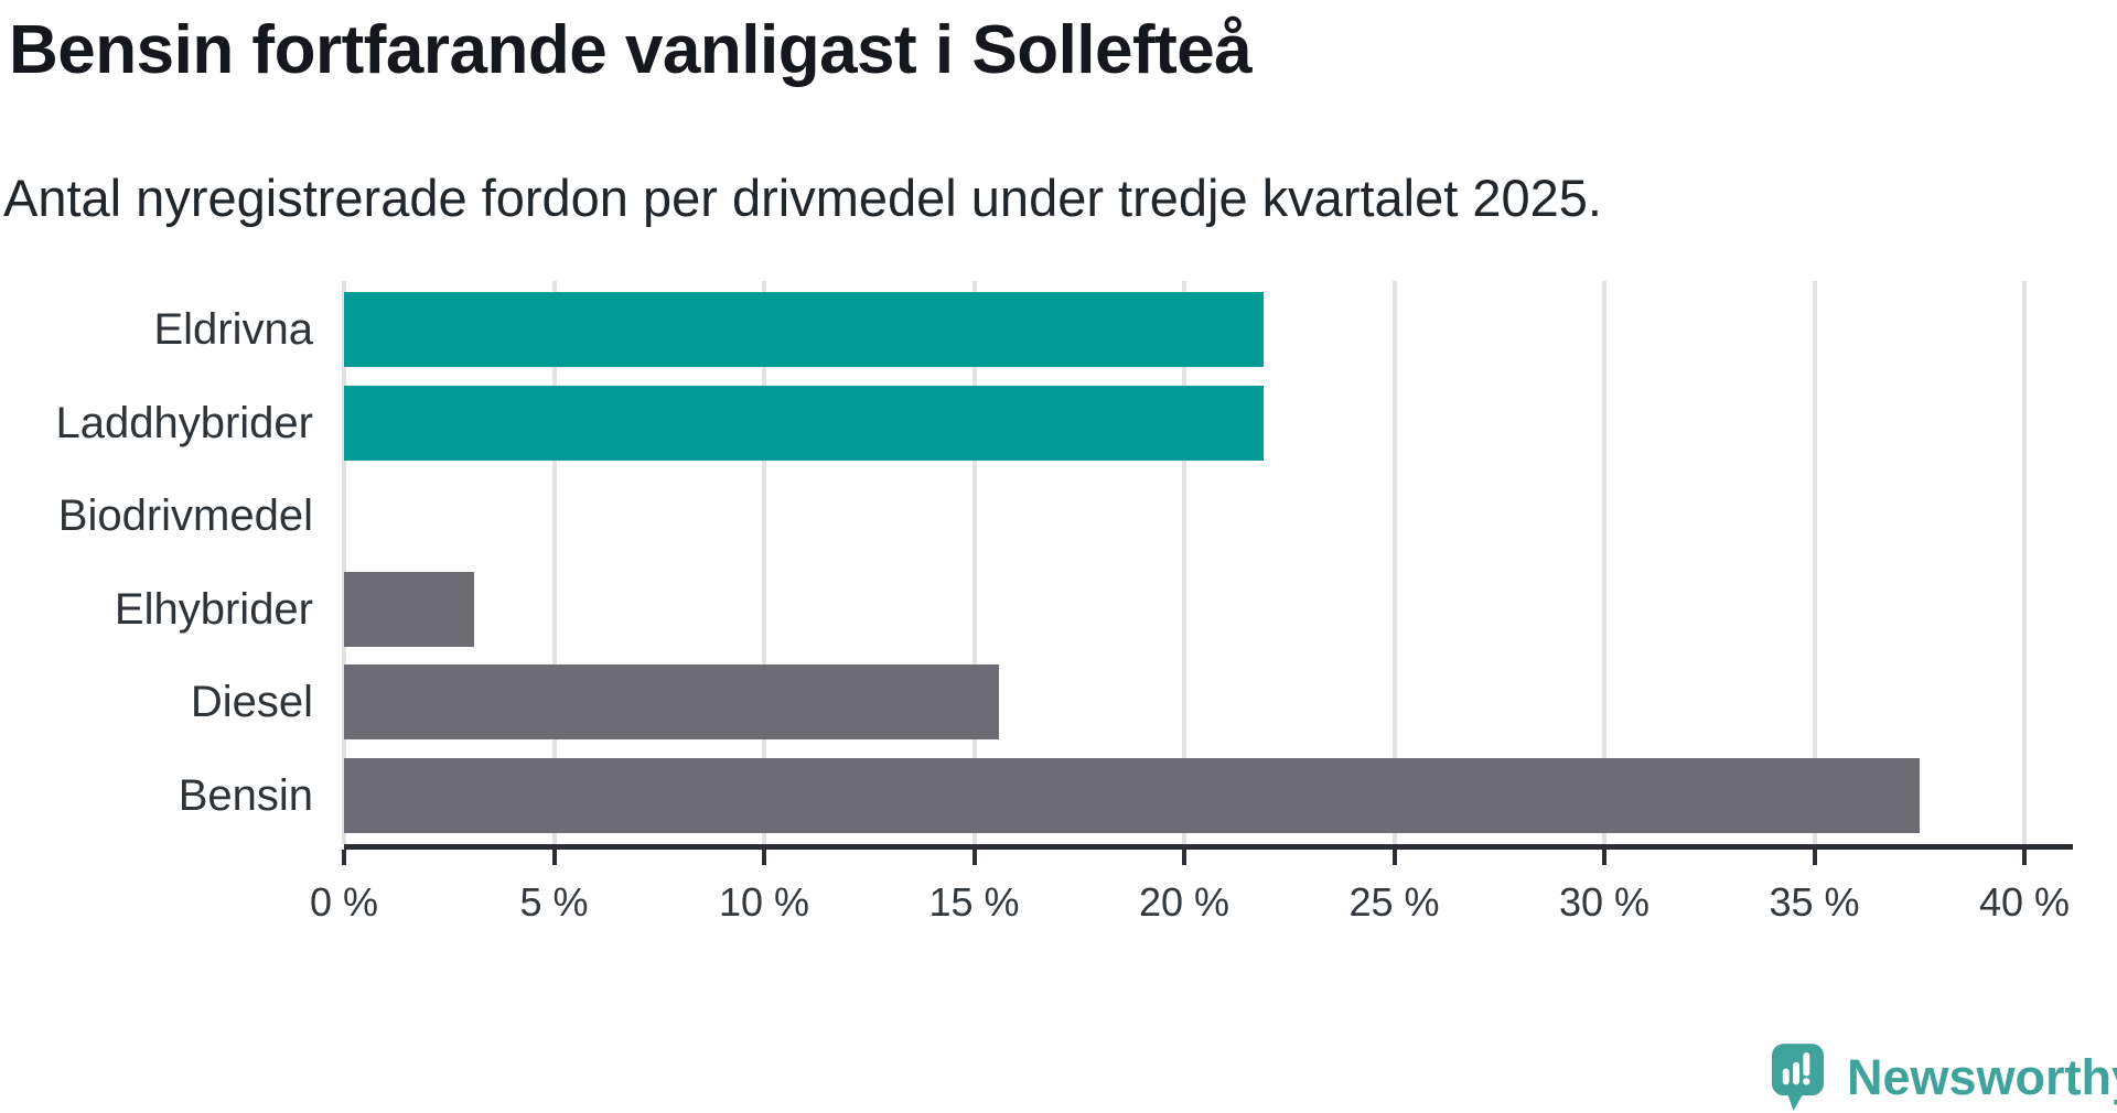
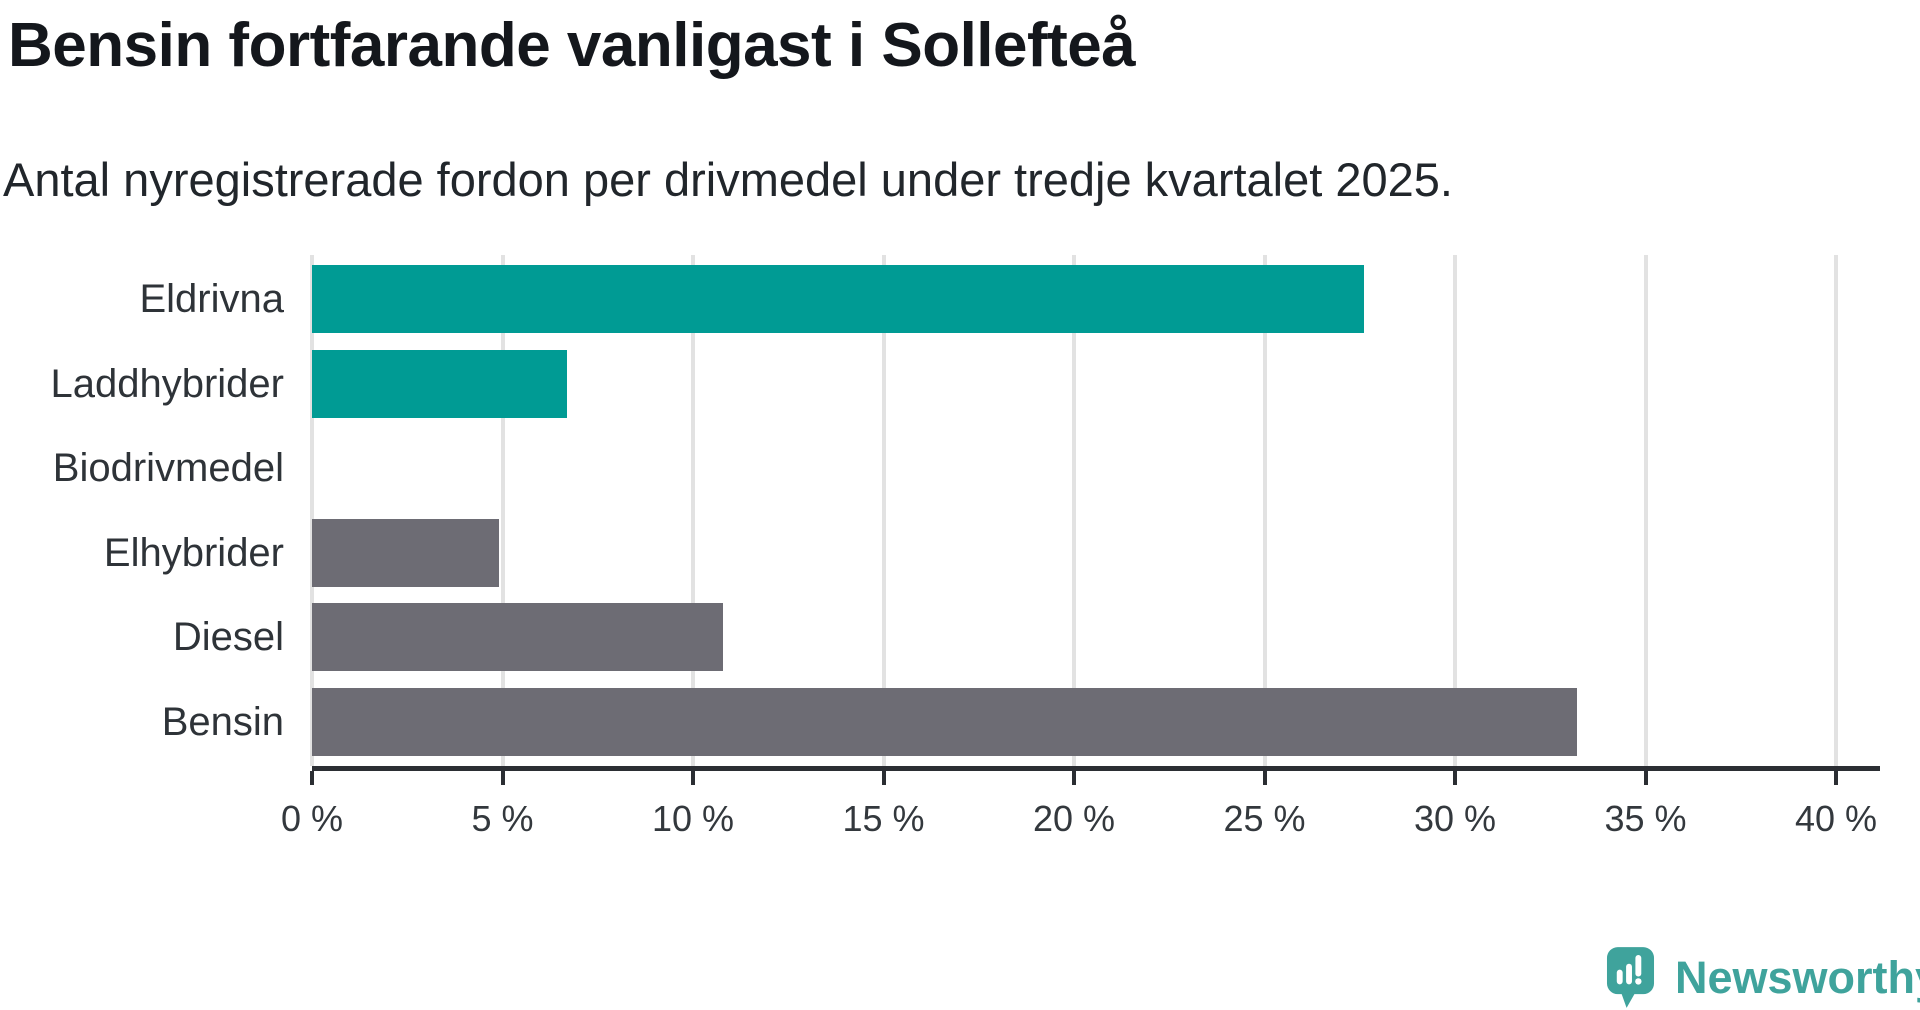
Eldrivna: 21.9% -> 27.6%
Laddhybrider: 21.9% -> 6.7%
Elhybrider: 3.1% -> 4.9%
Diesel: 15.6% -> 10.8%
Bensin: 37.5% -> 33.2%
